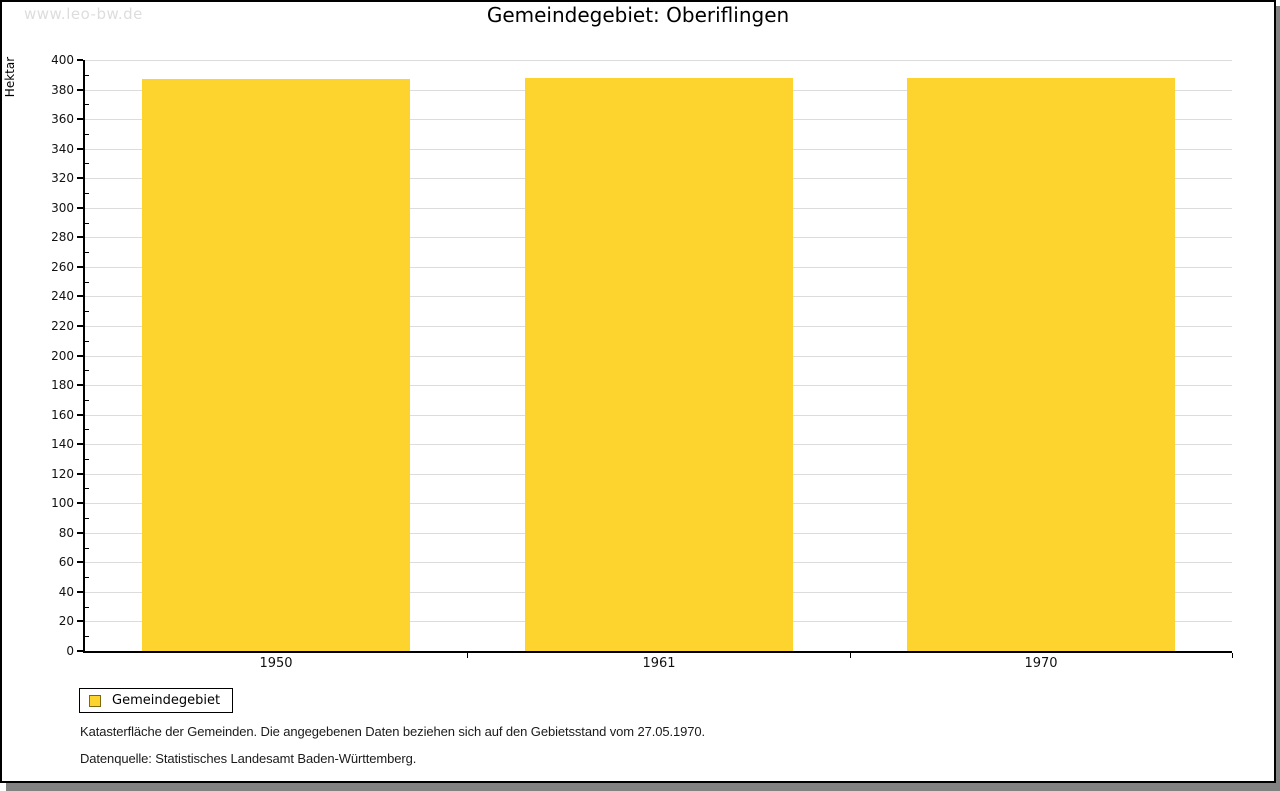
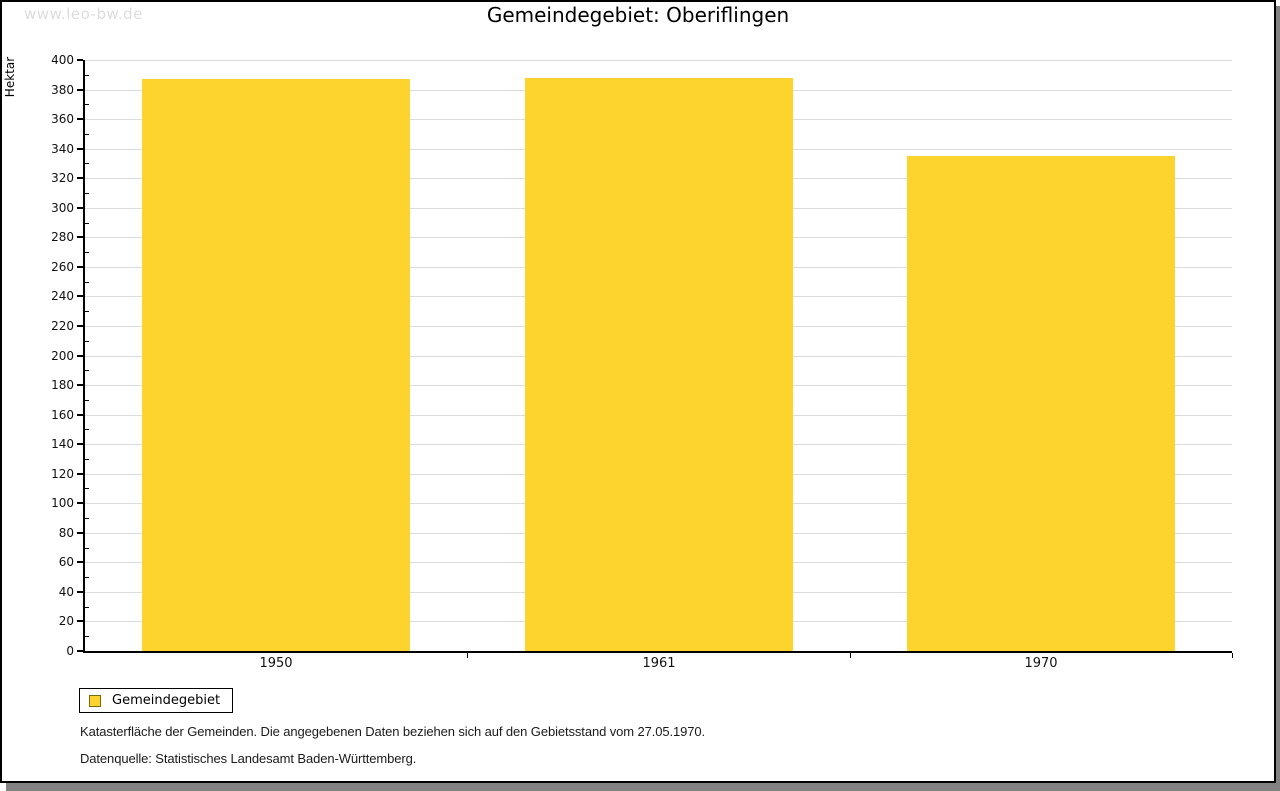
1970: 388 -> 335
